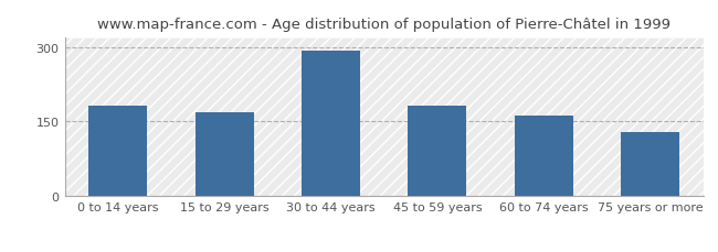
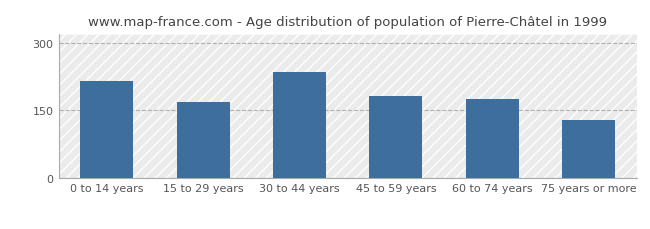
0 to 14 years: 182 -> 215
30 to 44 years: 293 -> 235
60 to 74 years: 162 -> 175
